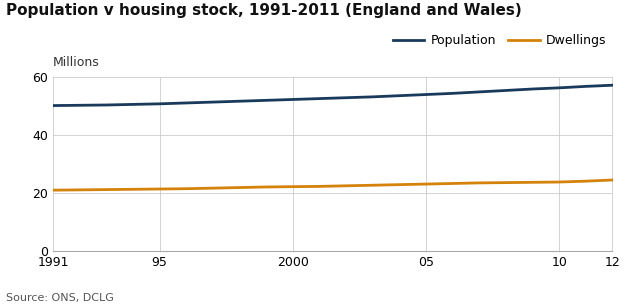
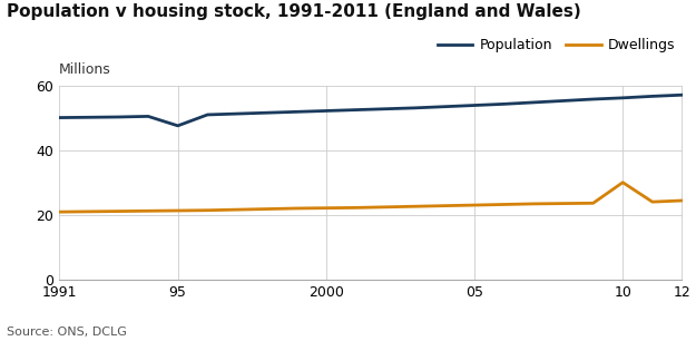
Population/95: 50.6 -> 47.5
Dwellings/10: 23.7 -> 30.0
